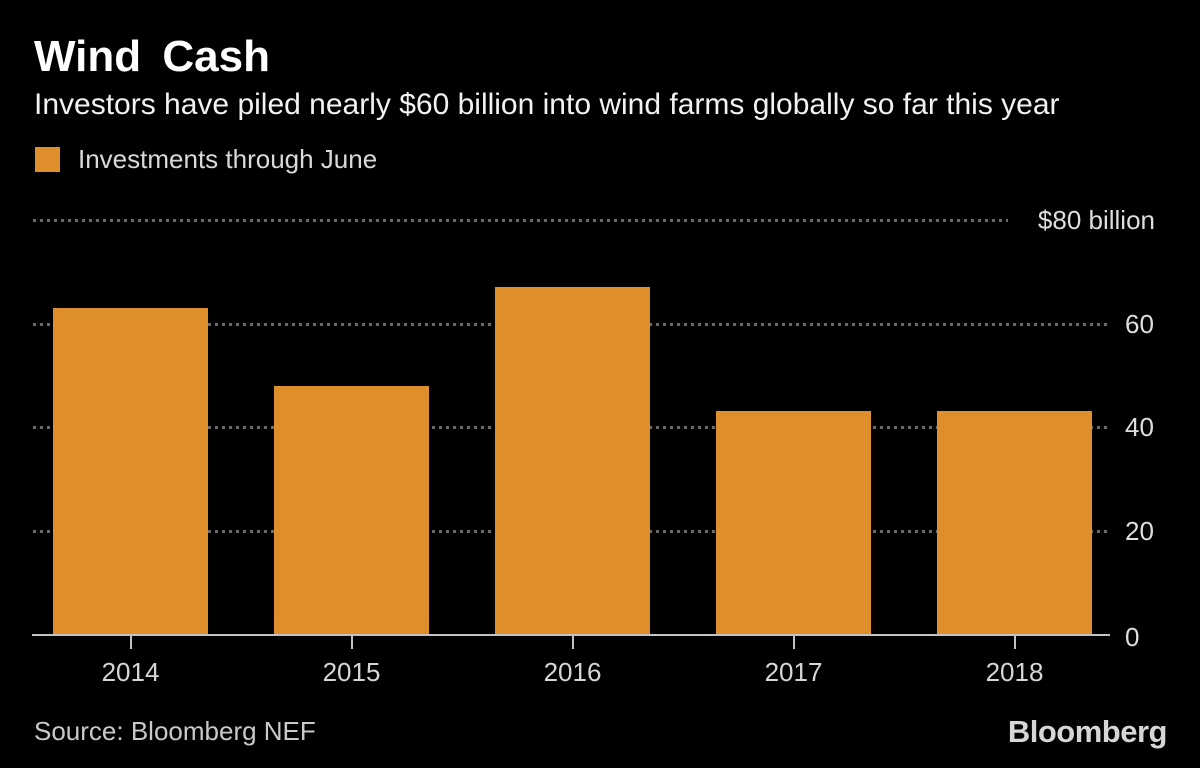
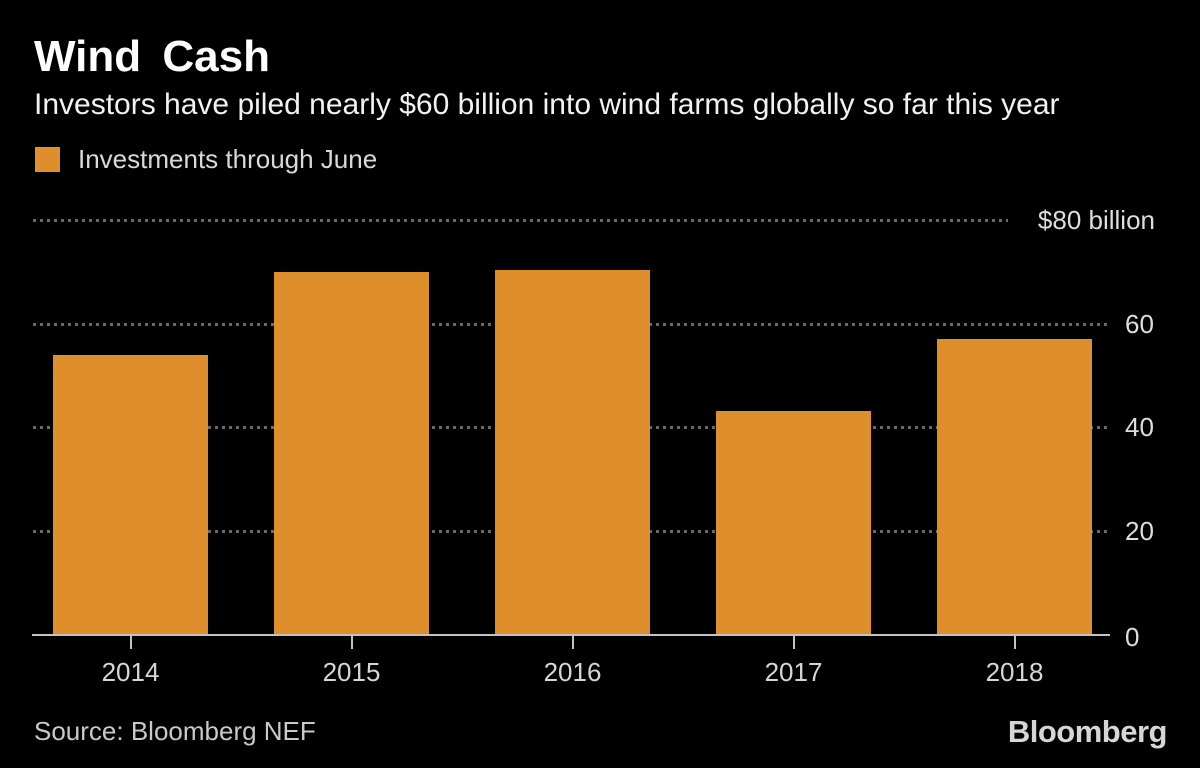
2014: 63 -> 54
2015: 48 -> 70
2016: 67 -> 70
2018: 43 -> 57
